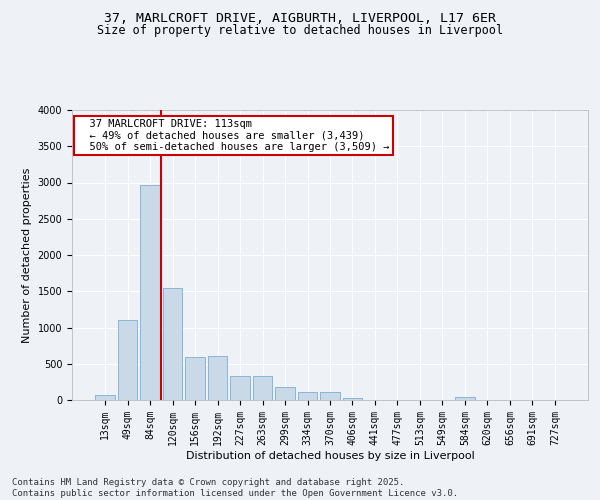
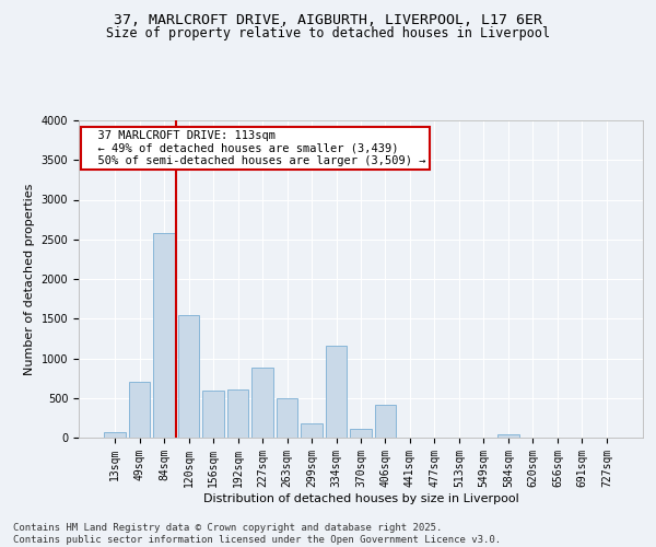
49sqm: 1100 -> 700
84sqm: 2970 -> 2580
227sqm: 330 -> 880
263sqm: 330 -> 500
334sqm: 120 -> 1160
406sqm: 20 -> 420
